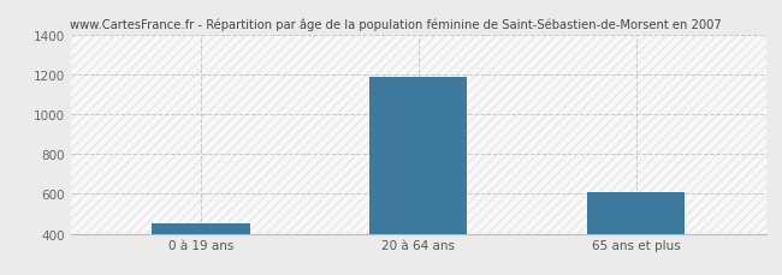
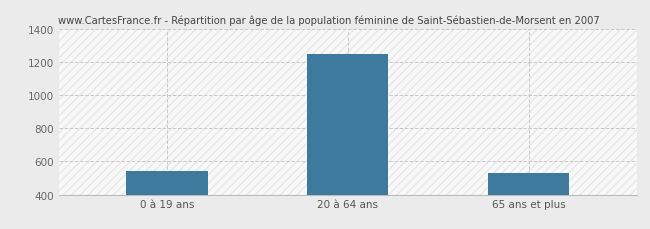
0 à 19 ans: 450 -> 540
20 à 64 ans: 1190 -> 1250
65 ans et plus: 610 -> 530
